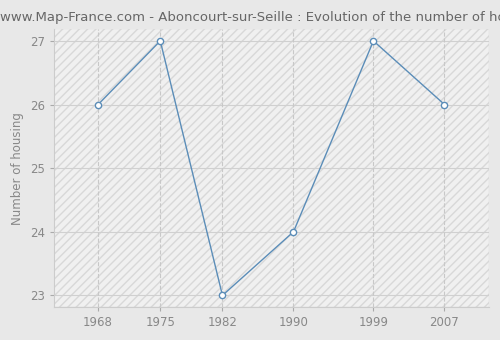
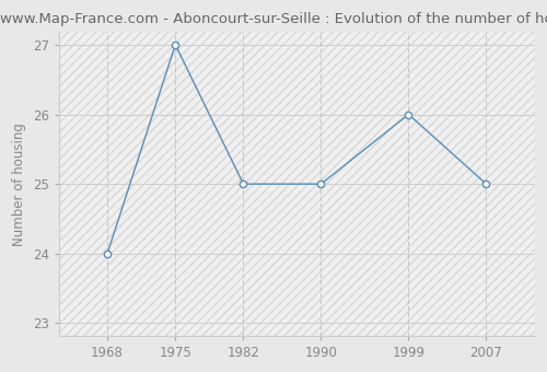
1968: 26 -> 24
1982: 23 -> 25
1990: 24 -> 25
1999: 27 -> 26
2007: 26 -> 25
